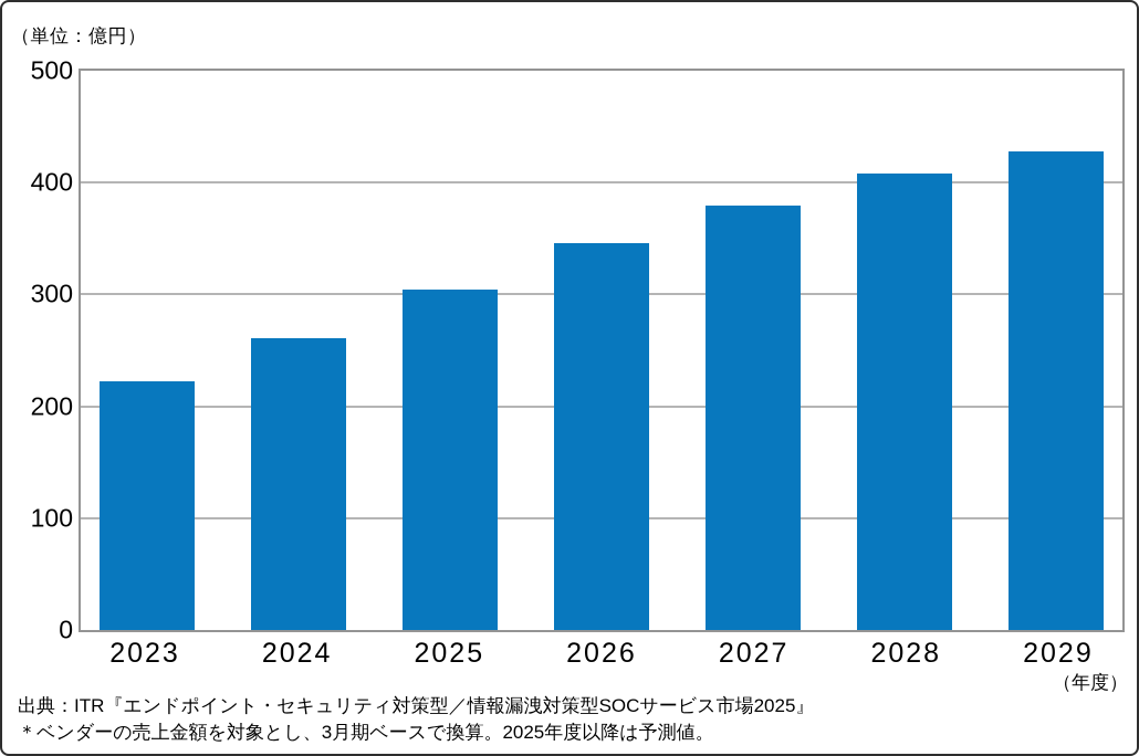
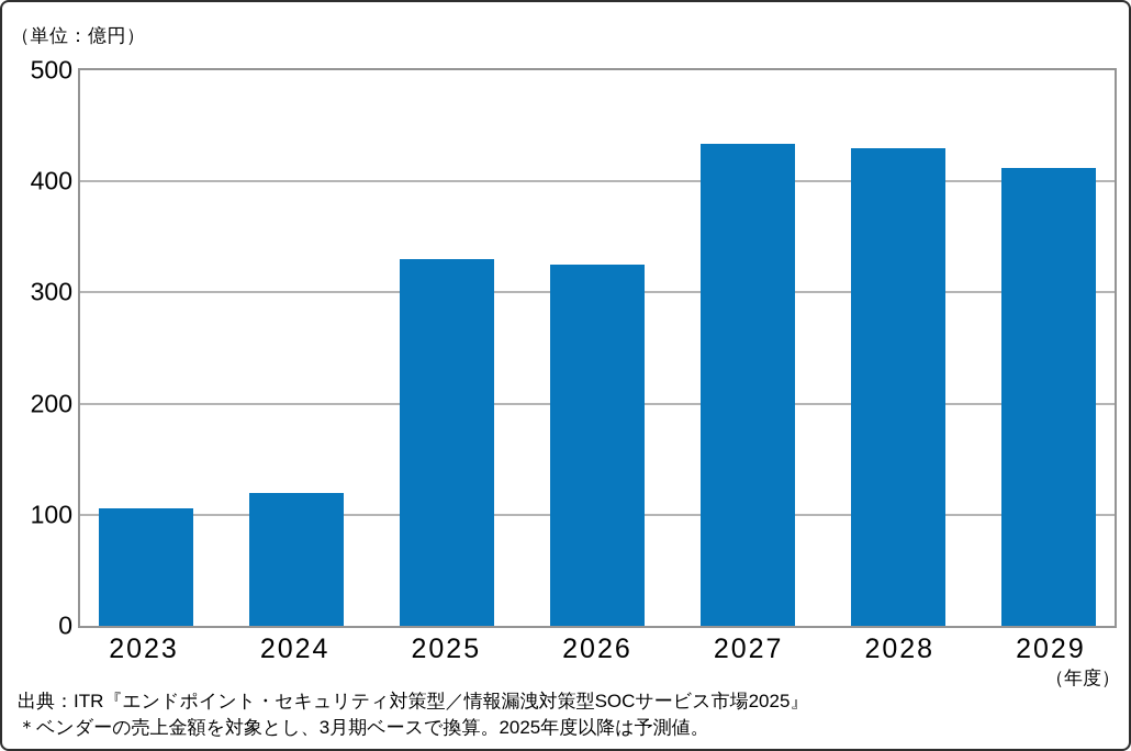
2023: 222 -> 106
2024: 261 -> 120
2025: 304 -> 330
2026: 346 -> 325
2027: 379 -> 434
2028: 408 -> 430
2029: 428 -> 412
